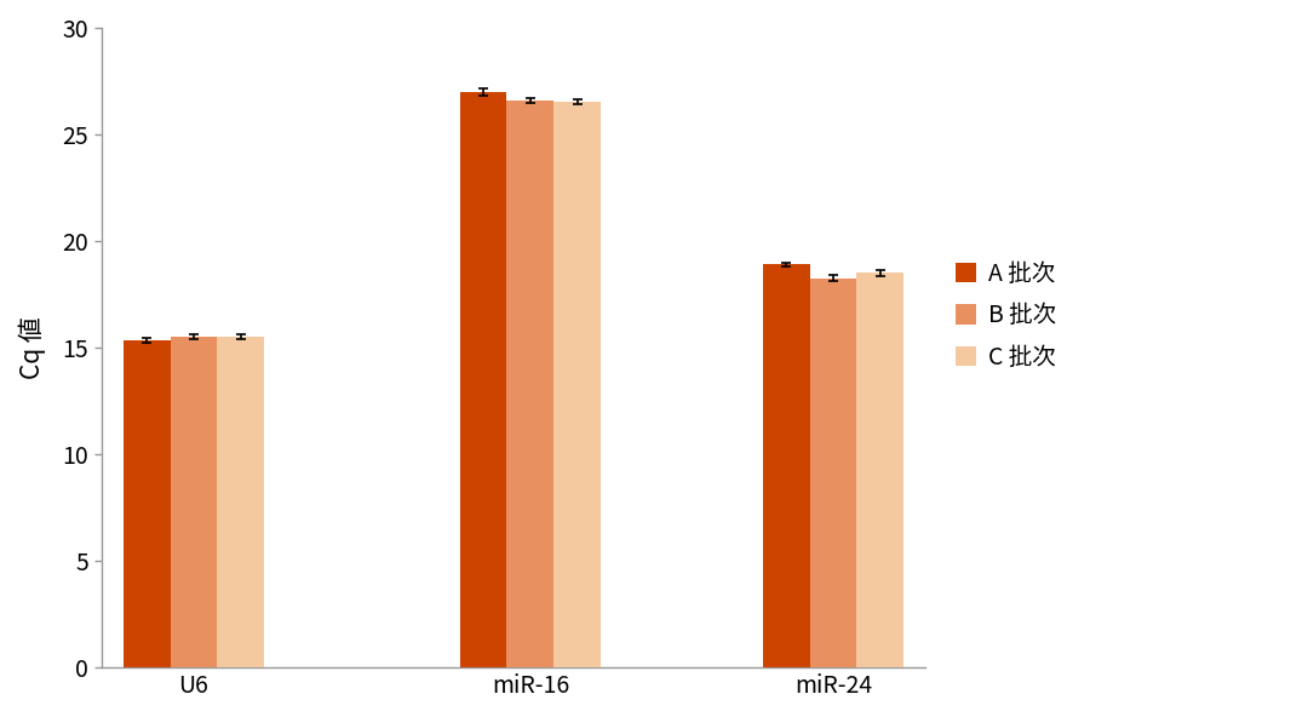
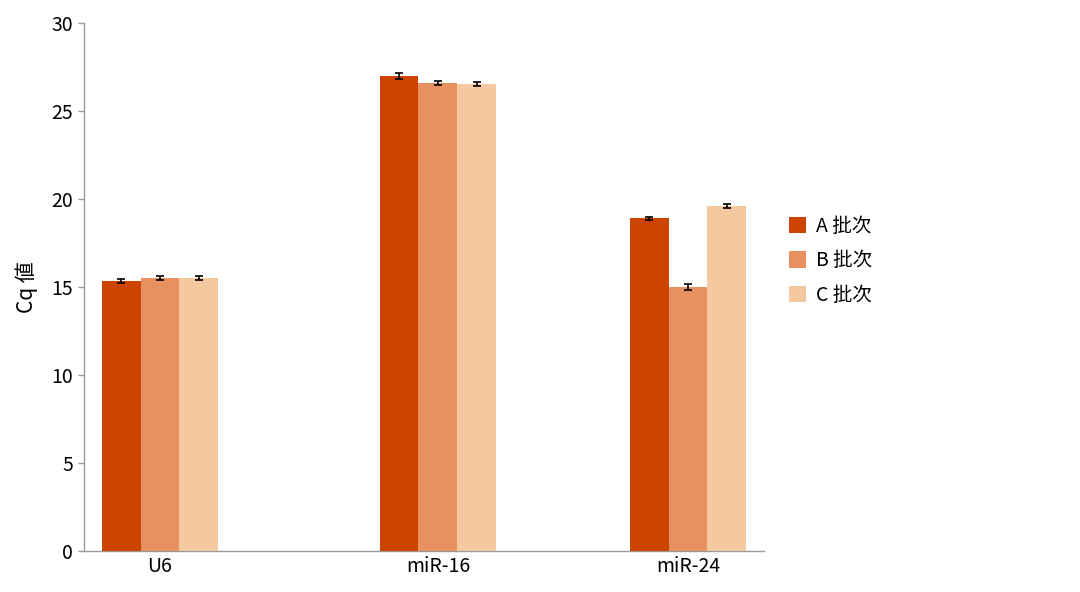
B 批次/miR-24: 18.2 -> 15.0
C 批次/miR-24: 18.5 -> 19.6
